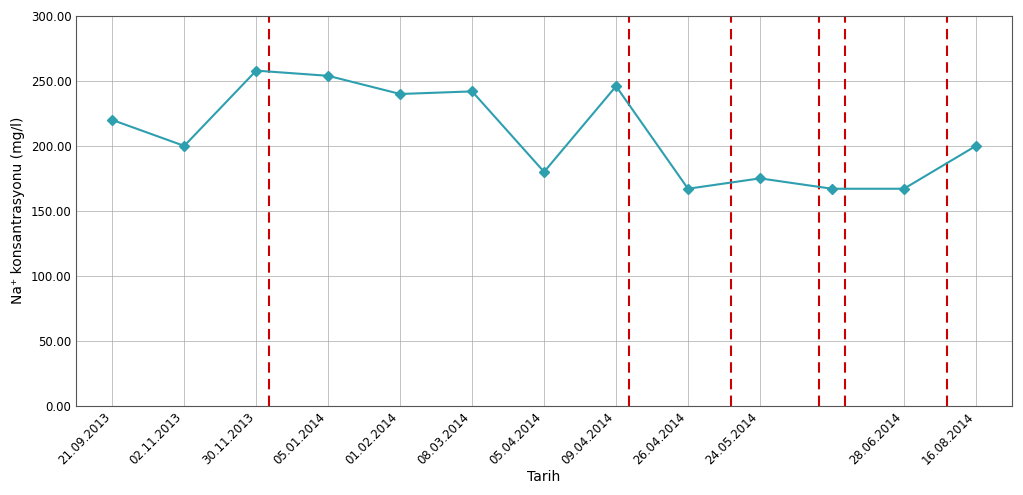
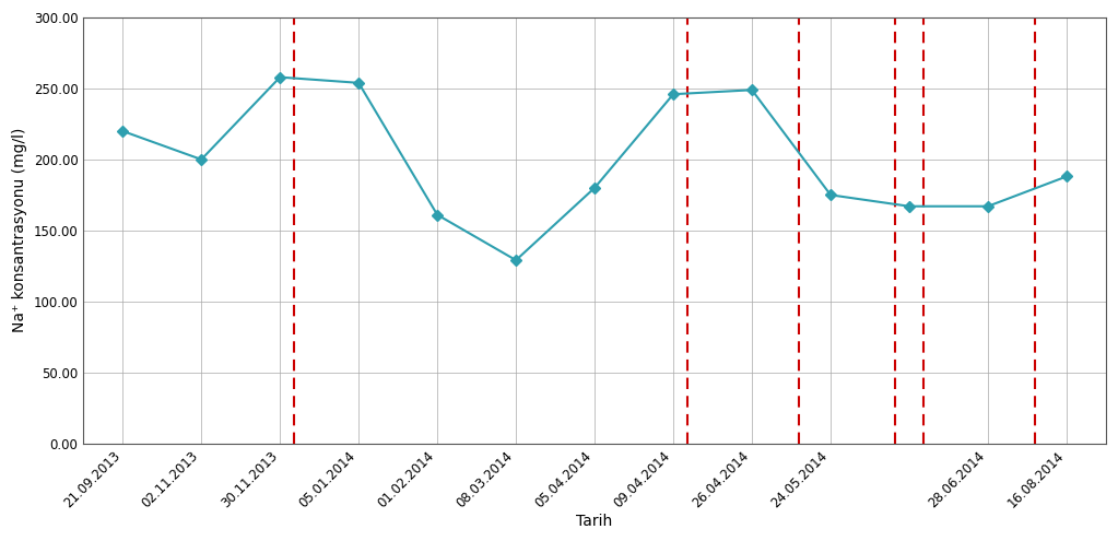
01.02.2014: 240 -> 161
08.03.2014: 242 -> 129
26.04.2014: 167 -> 249
16.08.2014: 200 -> 188
